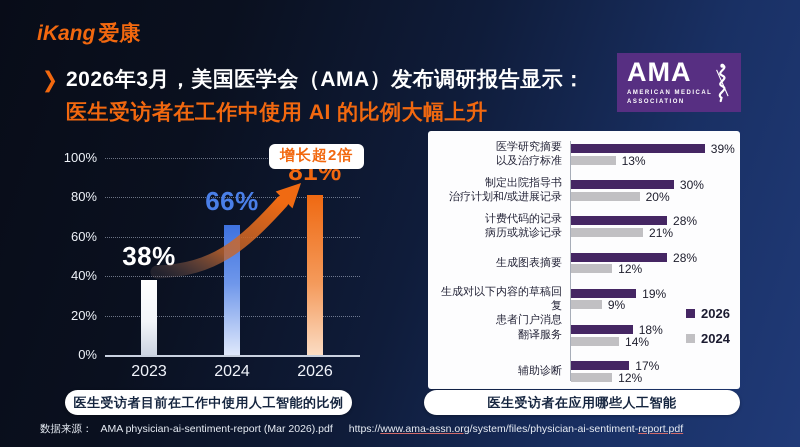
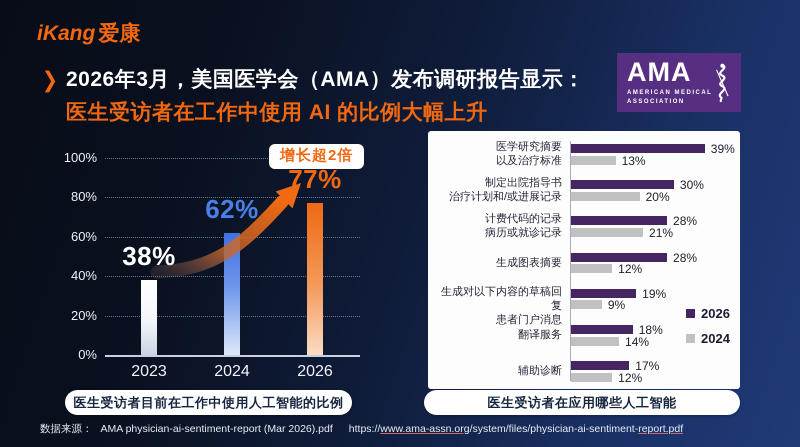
医生受访者目前在工作中使用人工智能的比例/2024: 66% -> 62%
医生受访者目前在工作中使用人工智能的比例/2026: 81% -> 77%
